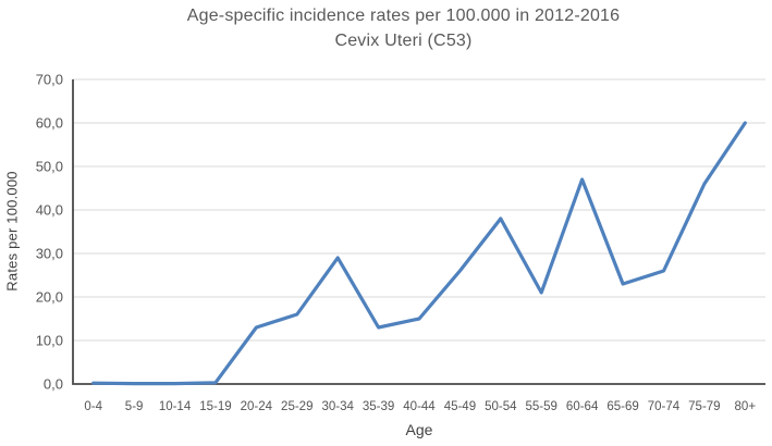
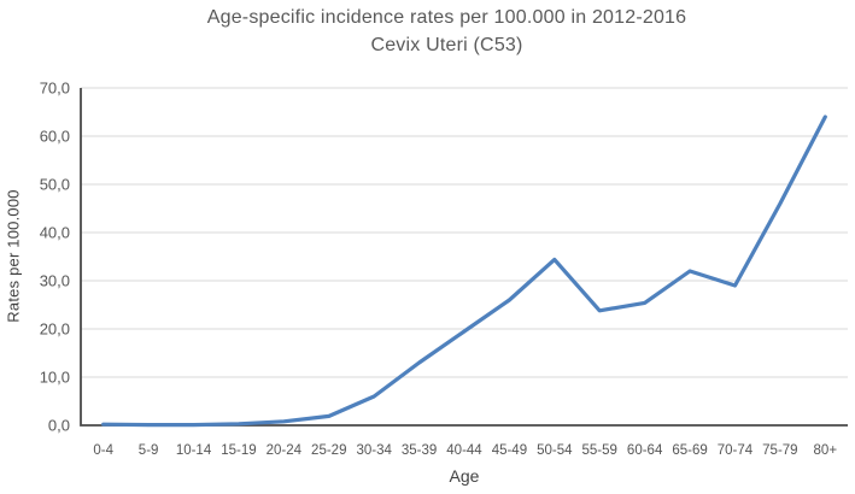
20-24: 13 -> 1
25-29: 16 -> 2
30-34: 29 -> 6
40-44: 15 -> 20
50-54: 38 -> 34
55-59: 21 -> 24
60-64: 47 -> 25
65-69: 23 -> 32
70-74: 26 -> 29
80+: 60 -> 64
